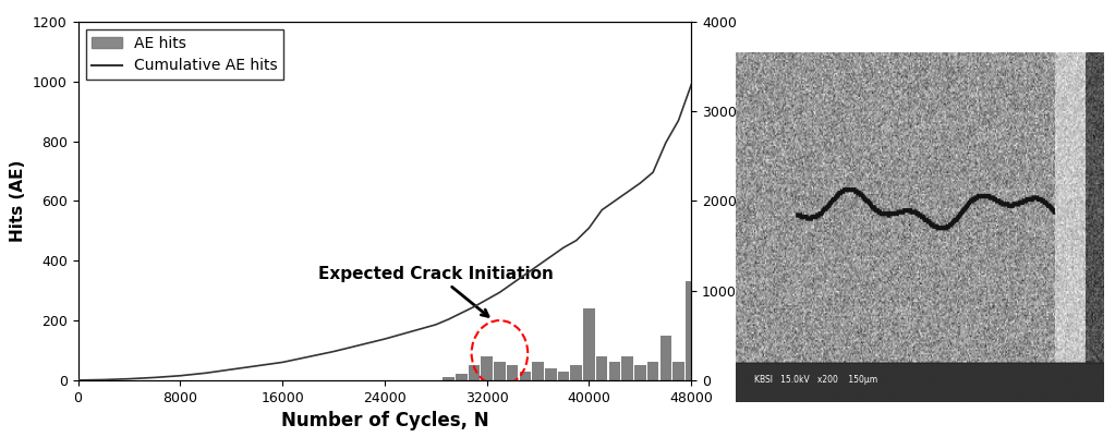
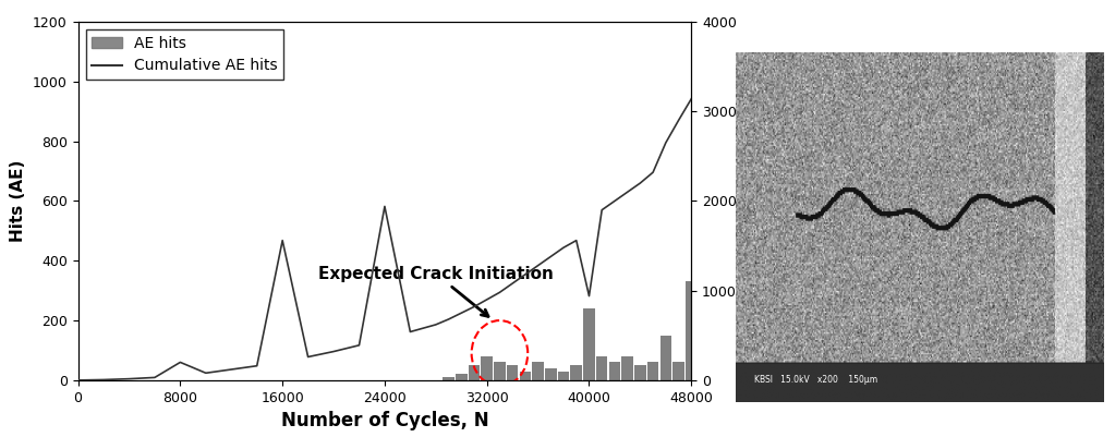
Cumulative AE hits/8000: 50 -> 200
Cumulative AE hits/16000: 200 -> 1560
Cumulative AE hits/24000: 460 -> 1940
Cumulative AE hits/40000: 1700 -> 940
Cumulative AE hits/48000: 3300 -> 3140
